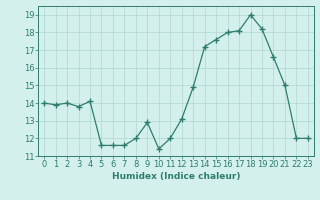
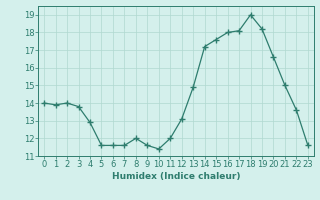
4: 14.1 -> 12.9
9: 12.9 -> 11.6
22: 12.0 -> 13.6
23: 12.0 -> 11.6
